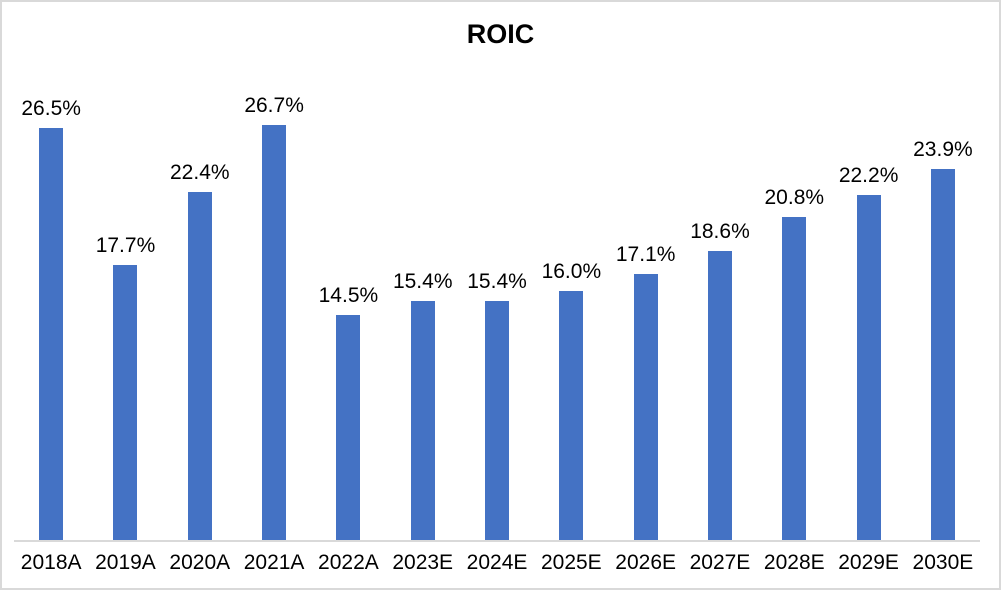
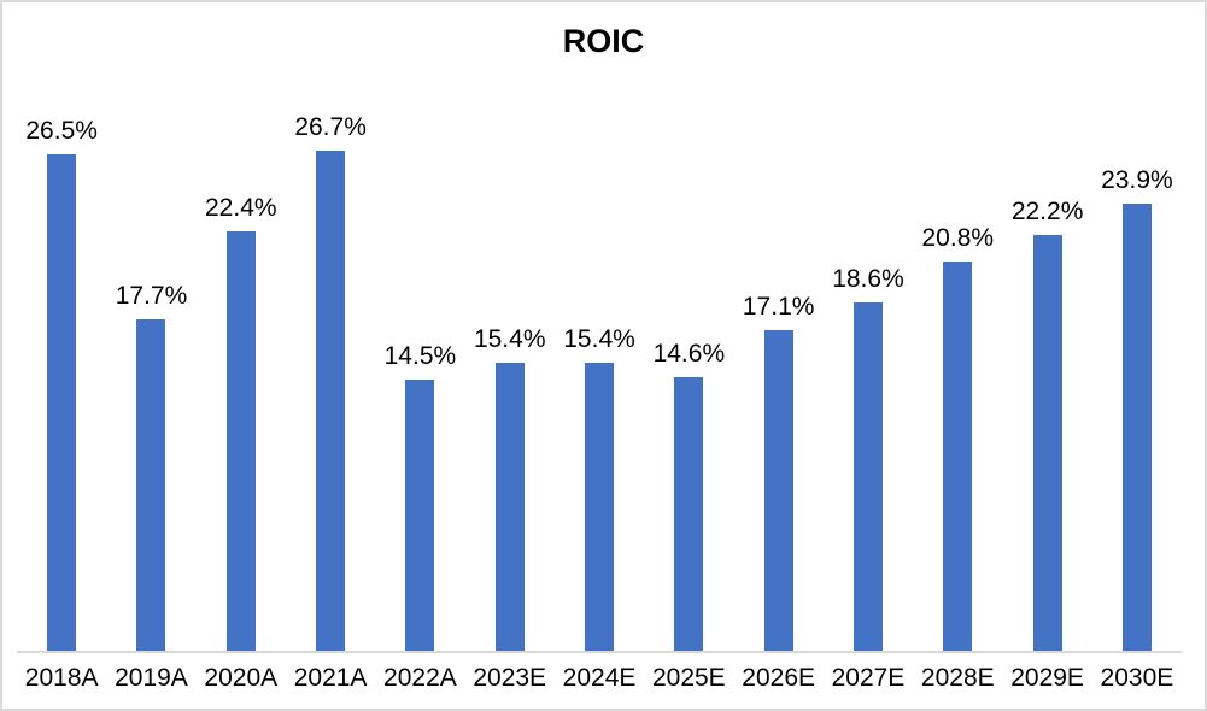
2025E: 16.0% -> 14.6%
